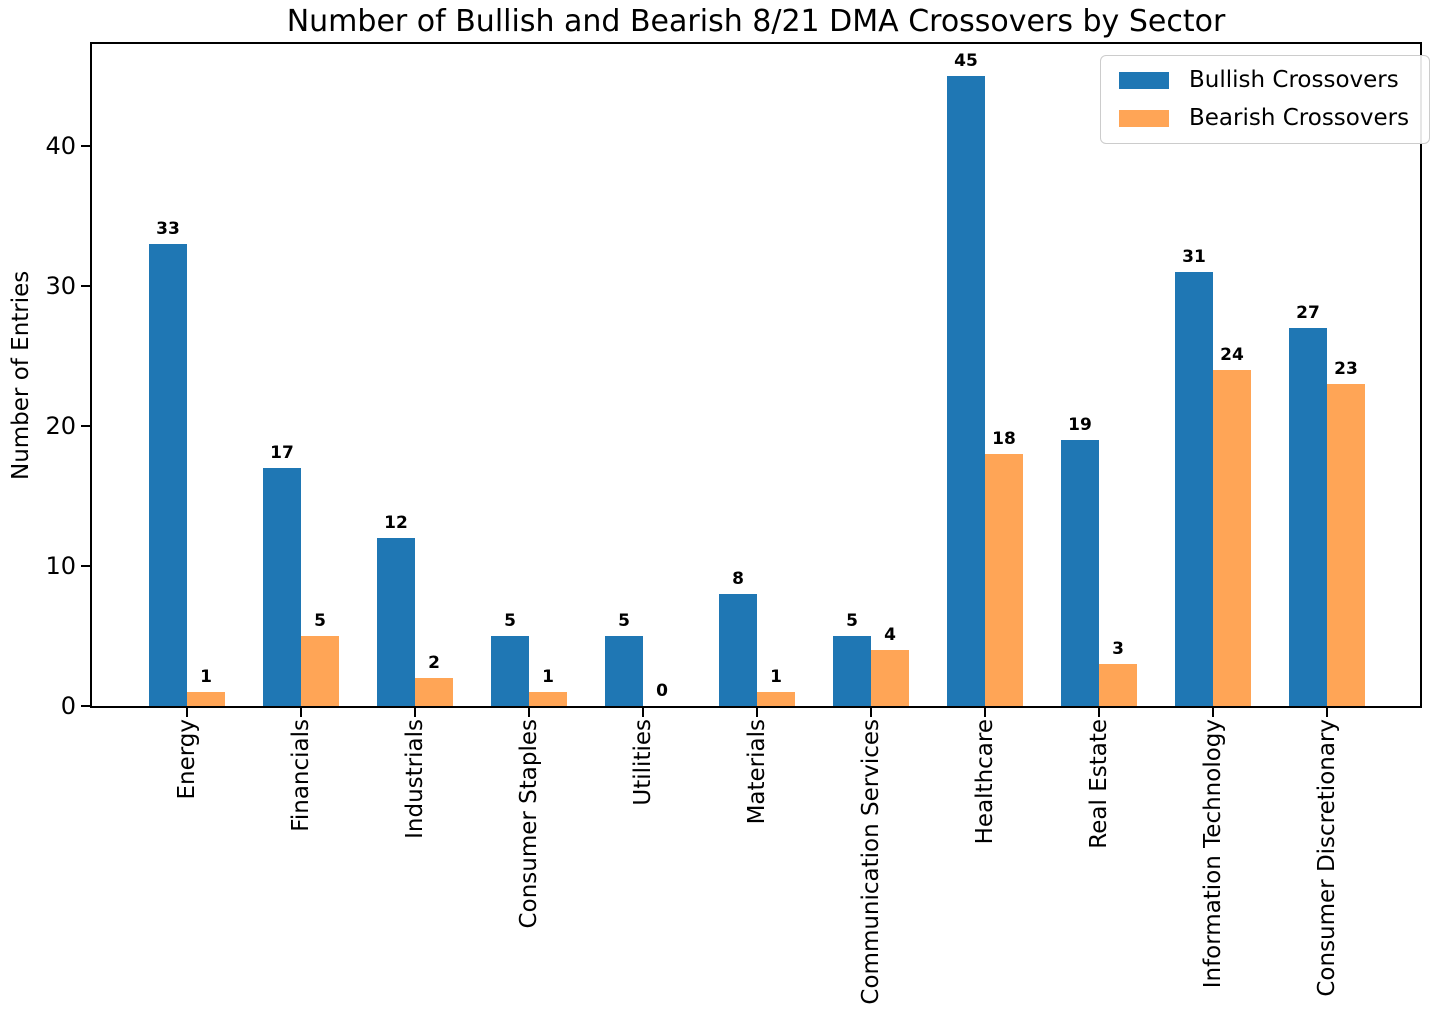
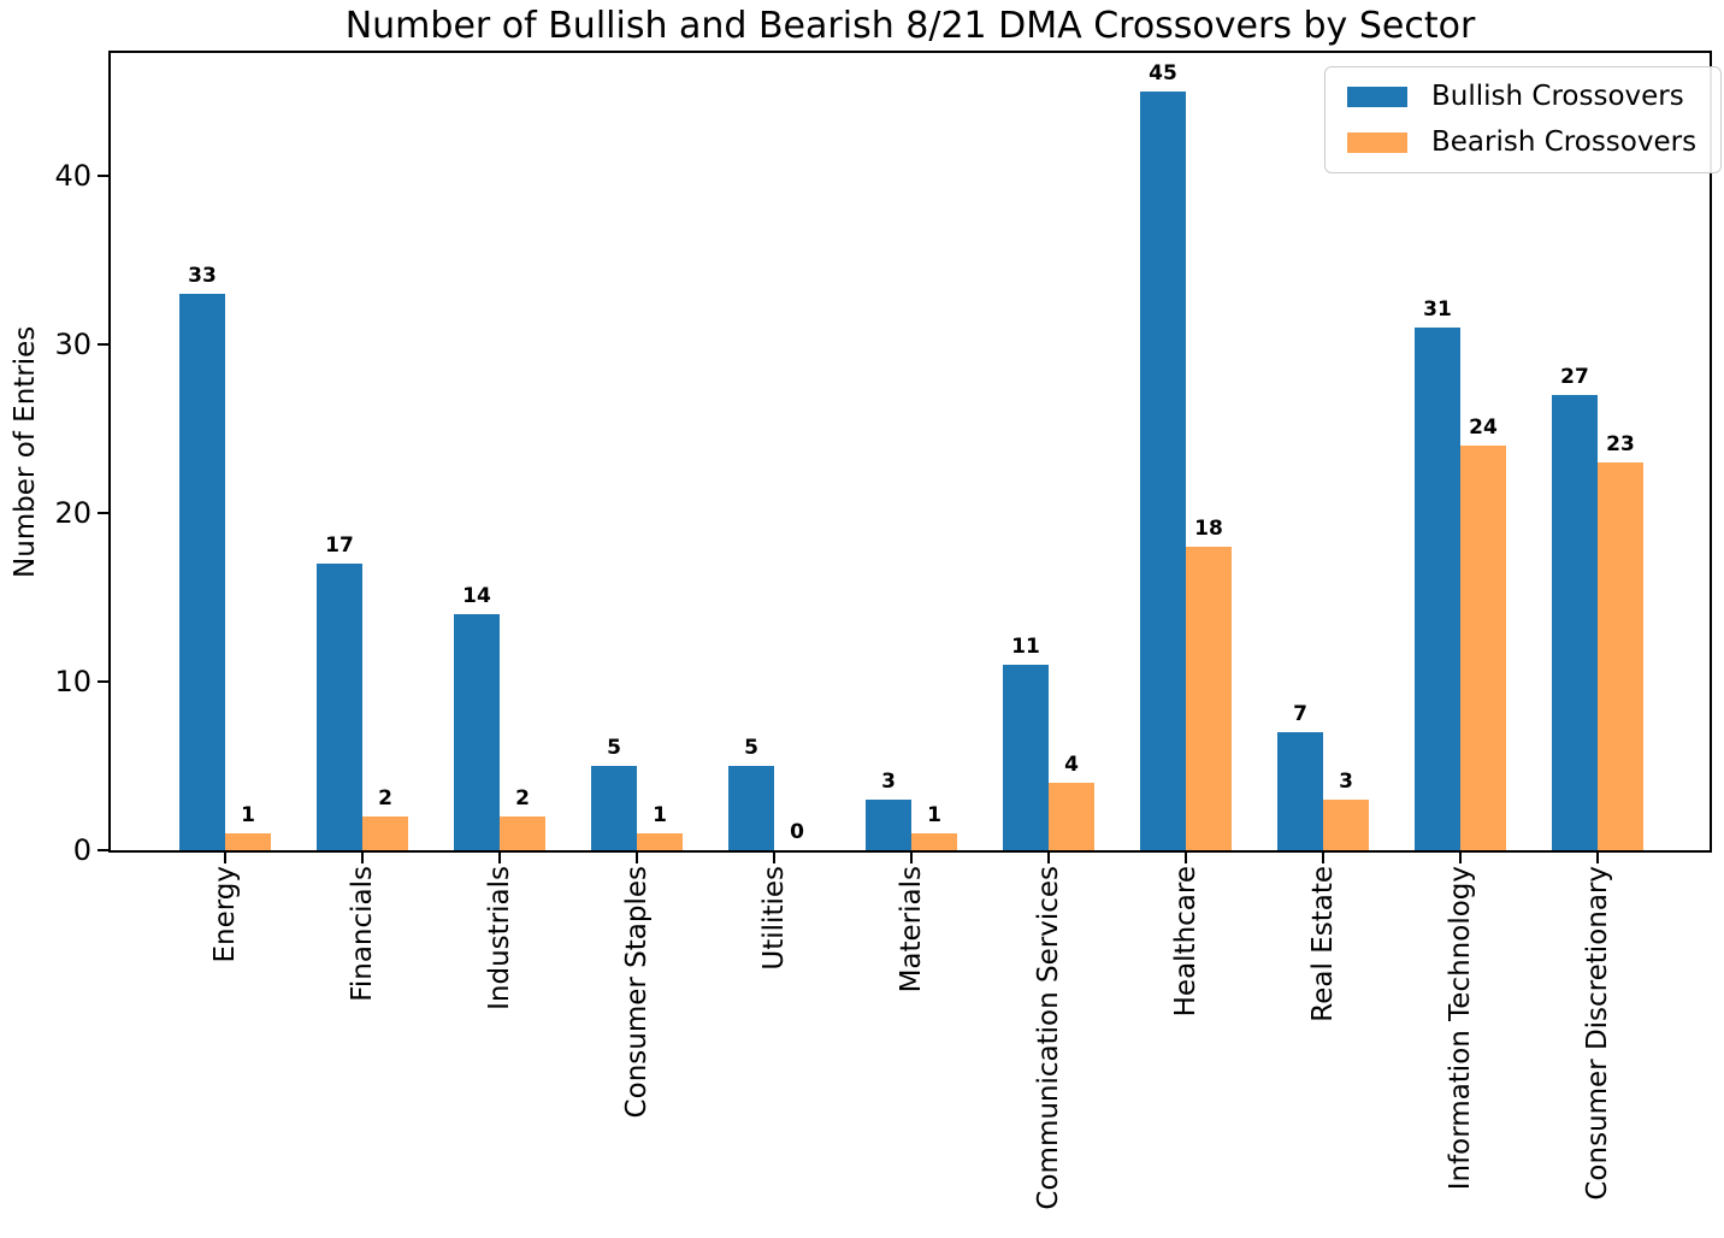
Bearish Crossovers/Financials: 5 -> 2
Bullish Crossovers/Industrials: 12 -> 14
Bullish Crossovers/Materials: 8 -> 3
Bullish Crossovers/Communication Services: 5 -> 11
Bullish Crossovers/Real Estate: 19 -> 7
